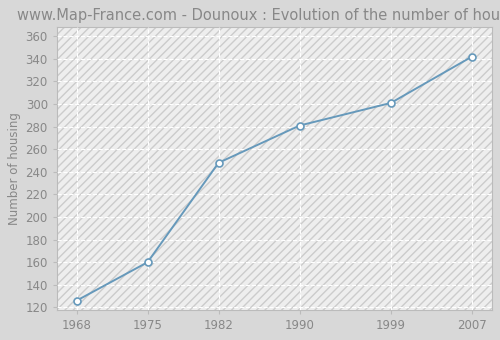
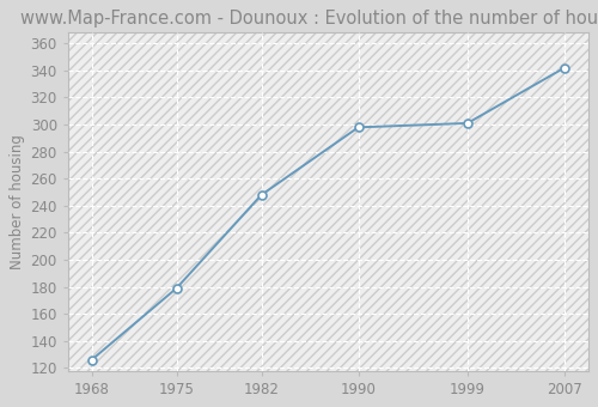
1975: 160 -> 179
1990: 281 -> 298
